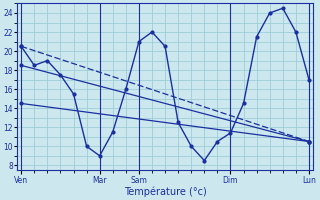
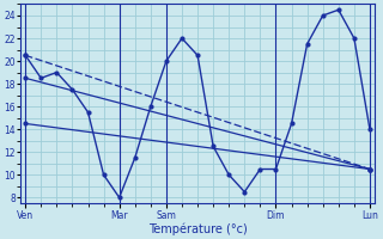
Mar: 9.0 -> 8.0
Sam: 21.0 -> 20.0
Dim: 11.4 -> 10.5
Lun: 17.0 -> 14.0
